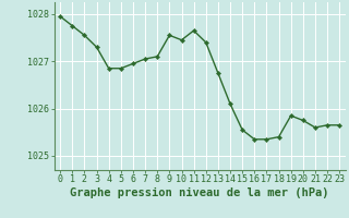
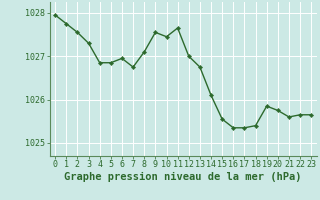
7: 1027.05 -> 1026.75
12: 1027.40 -> 1027.00
